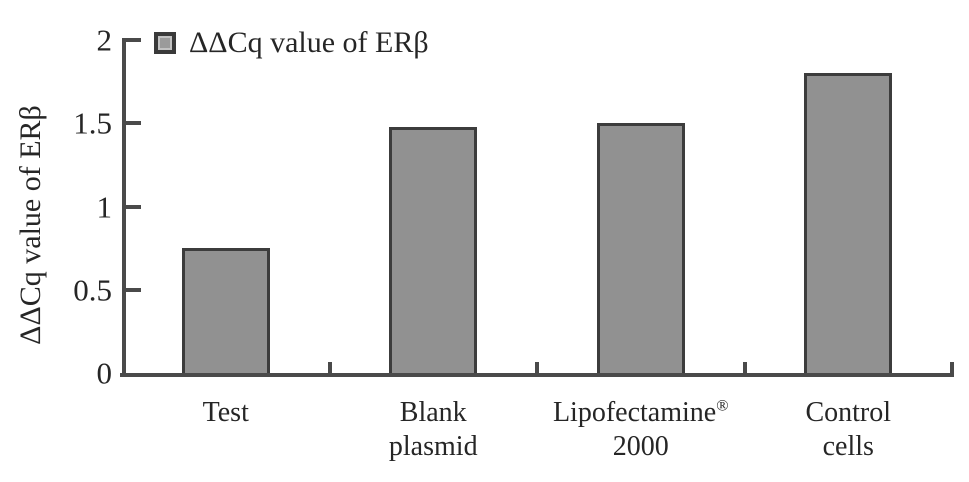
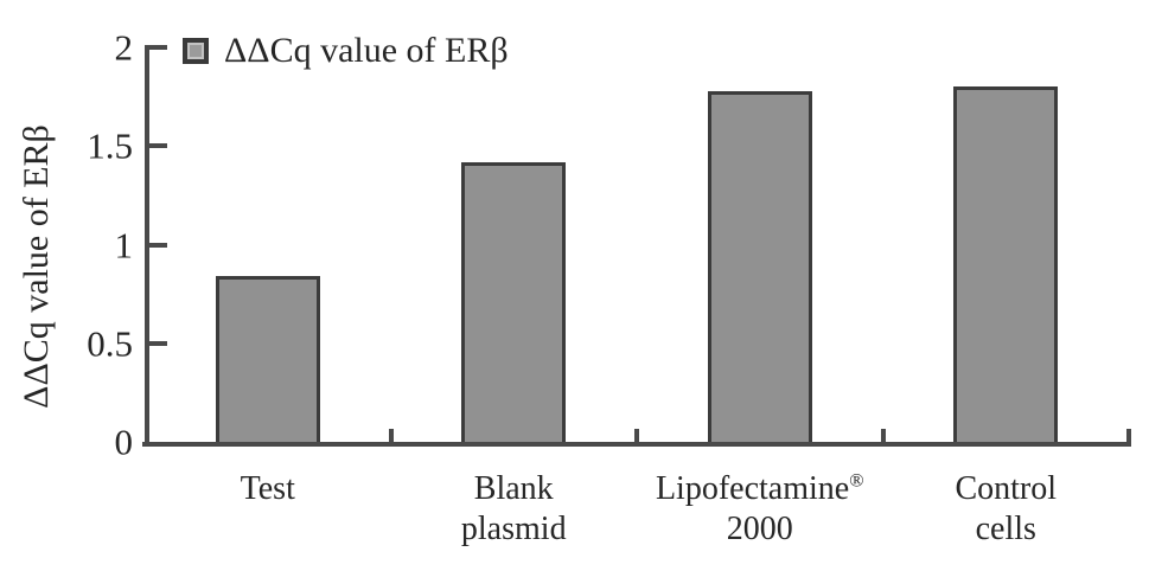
Test: 0.75 -> 0.84
Blank plasmid: 1.48 -> 1.42
Lipofectamine® 2000: 1.50 -> 1.78
